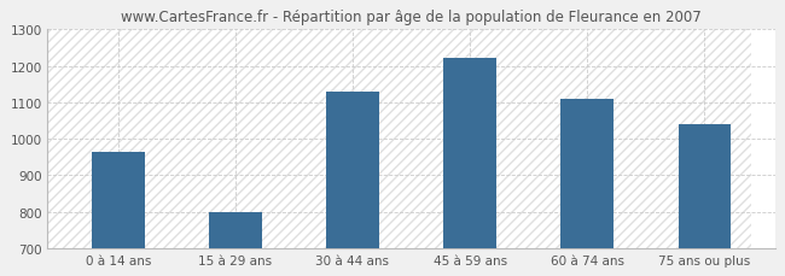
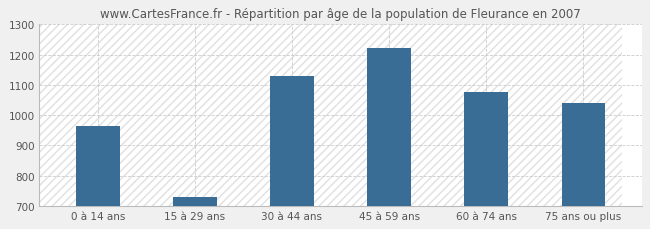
15 à 29 ans: 800 -> 730
60 à 74 ans: 1110 -> 1075
